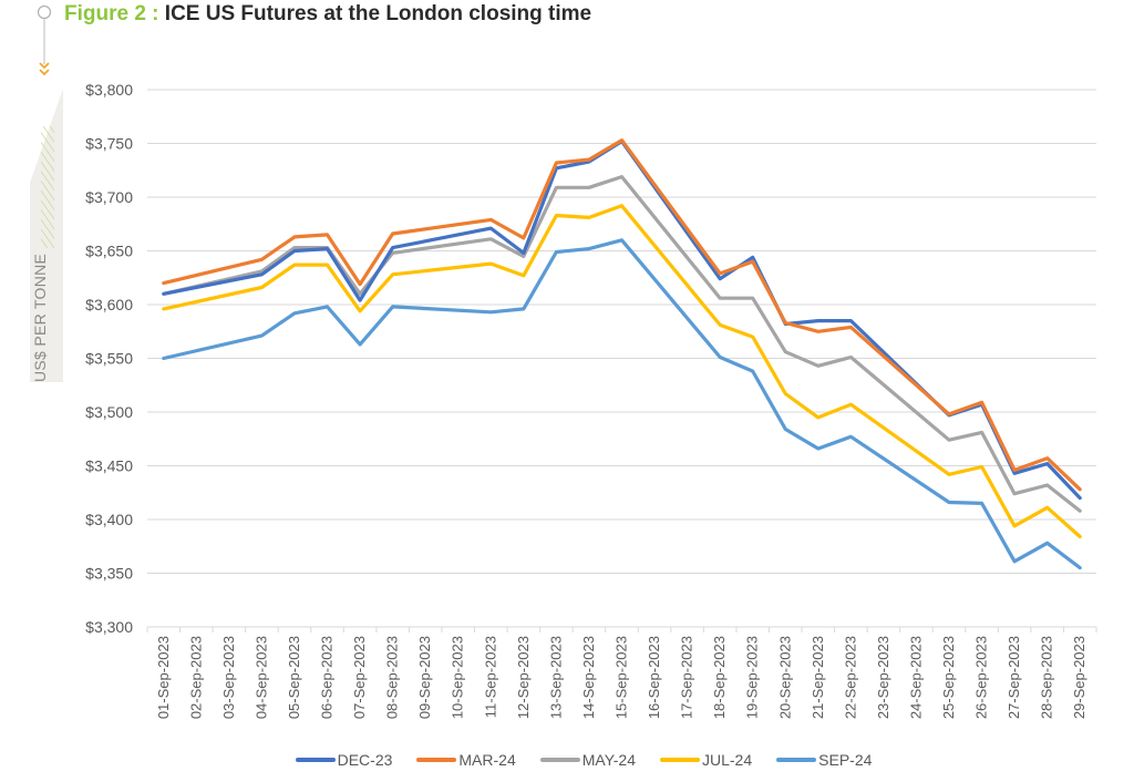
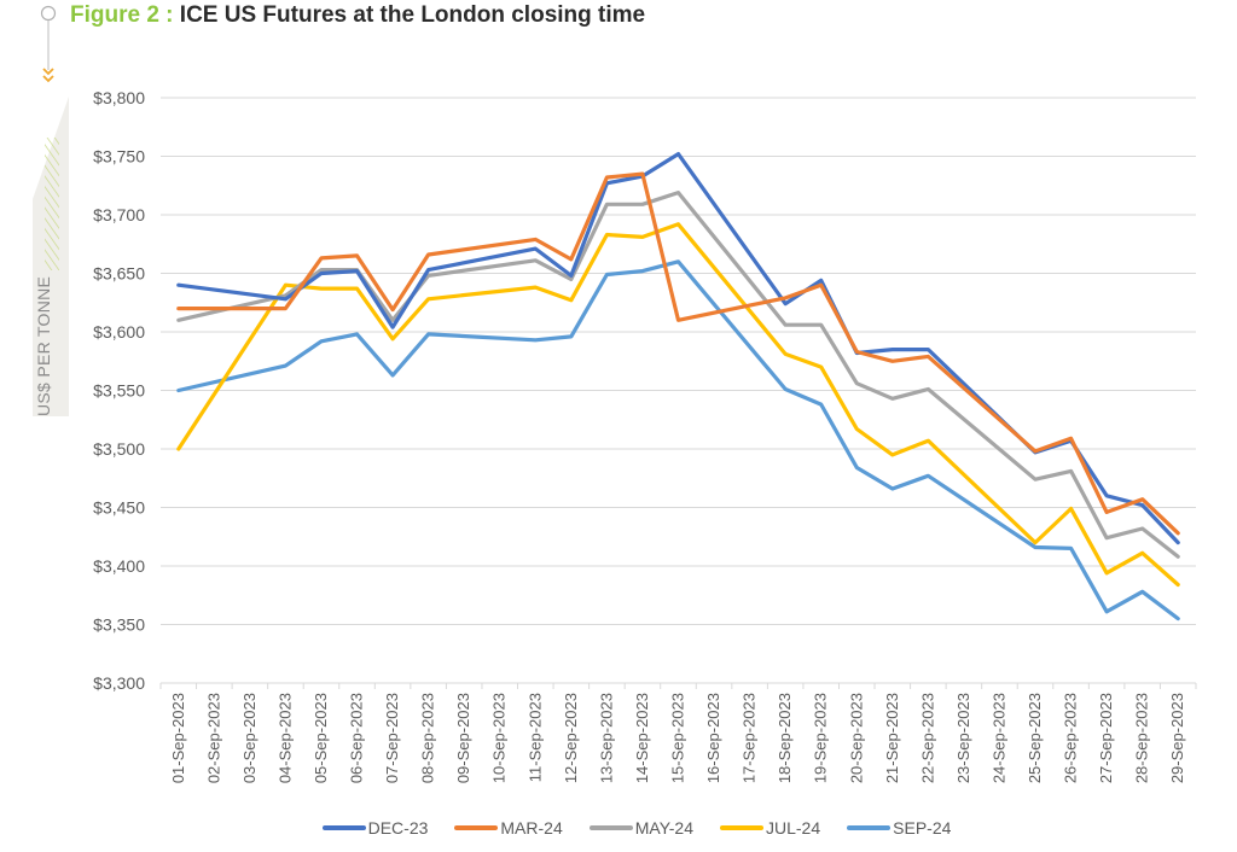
DEC-23/01-Sep-2023: $3610 -> $3640
JUL-24/01-Sep-2023: $3600 -> $3500
MAR-24/04-Sep-2023: $3640 -> $3620
JUL-24/04-Sep-2023: $3620 -> $3640
MAR-24/15-Sep-2023: $3750 -> $3610
JUL-24/25-Sep-2023: $3440 -> $3420
DEC-23/27-Sep-2023: $3440 -> $3460
